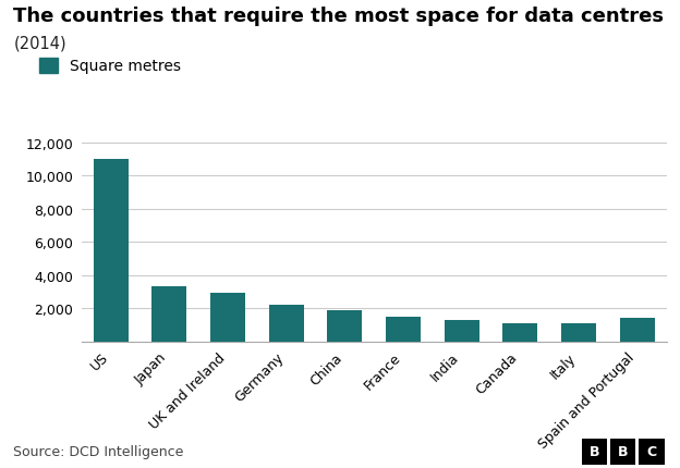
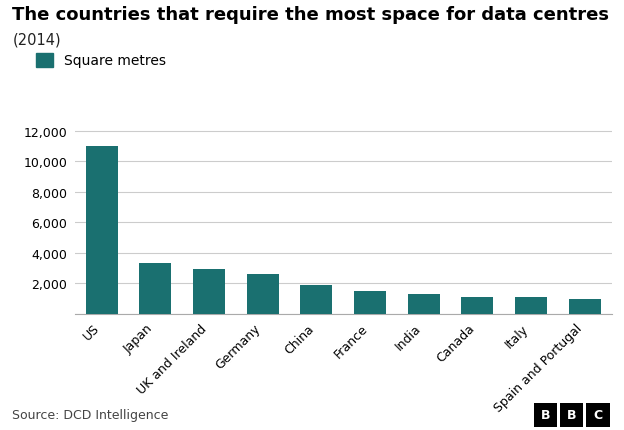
Germany: 2,200 -> 2,600
Spain and Portugal: 1,400 -> 1,000
